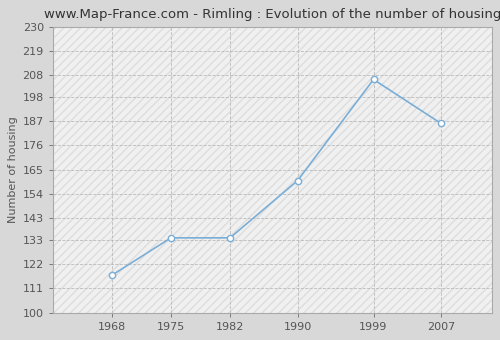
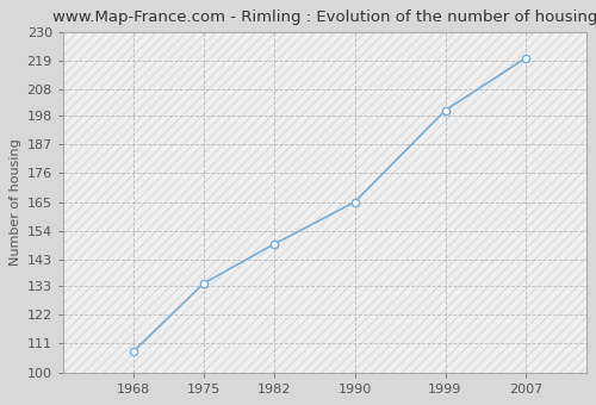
1968: 117 -> 108
1982: 134 -> 149
1990: 160 -> 165
1999: 206 -> 200
2007: 186 -> 220
